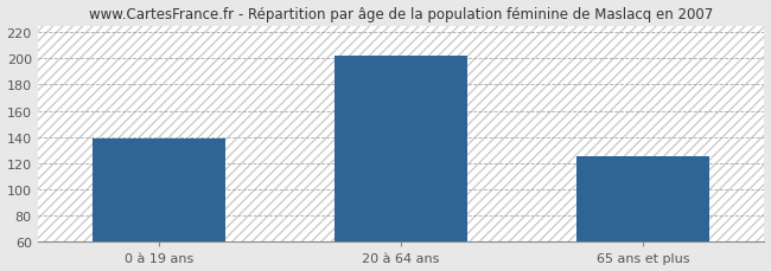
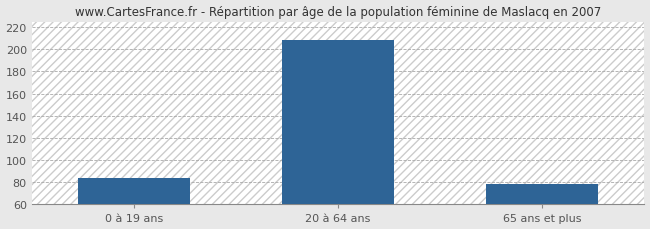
0 à 19 ans: 139 -> 84
20 à 64 ans: 202 -> 208
65 ans et plus: 125 -> 78
